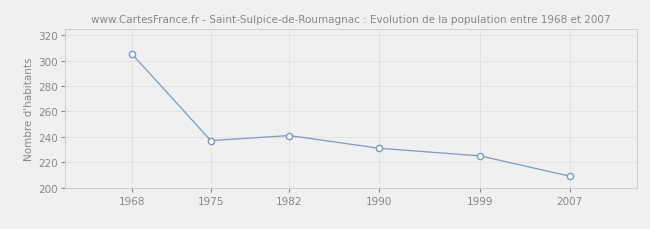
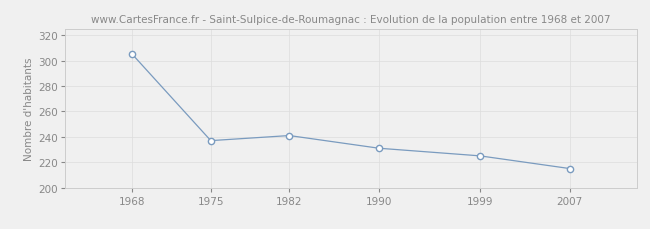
2007: 209 -> 215
